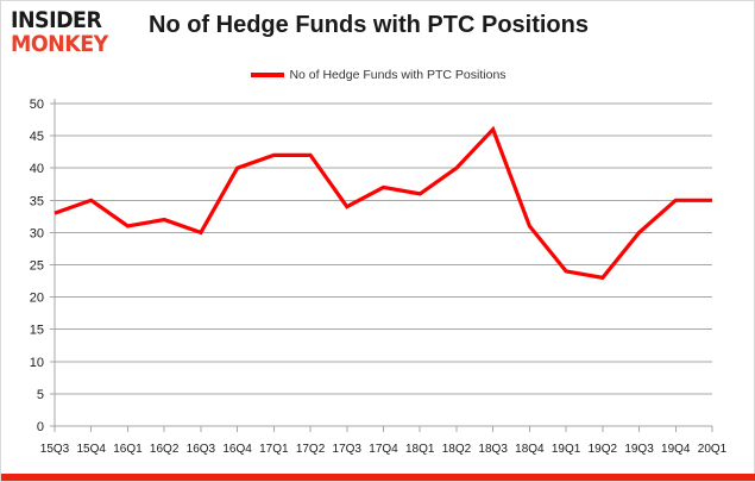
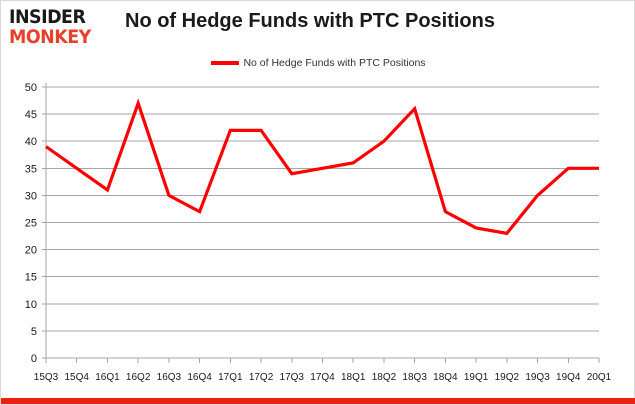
15Q3: 33 -> 39
16Q2: 32 -> 47
16Q4: 40 -> 27
17Q4: 37 -> 35
18Q4: 31 -> 27
